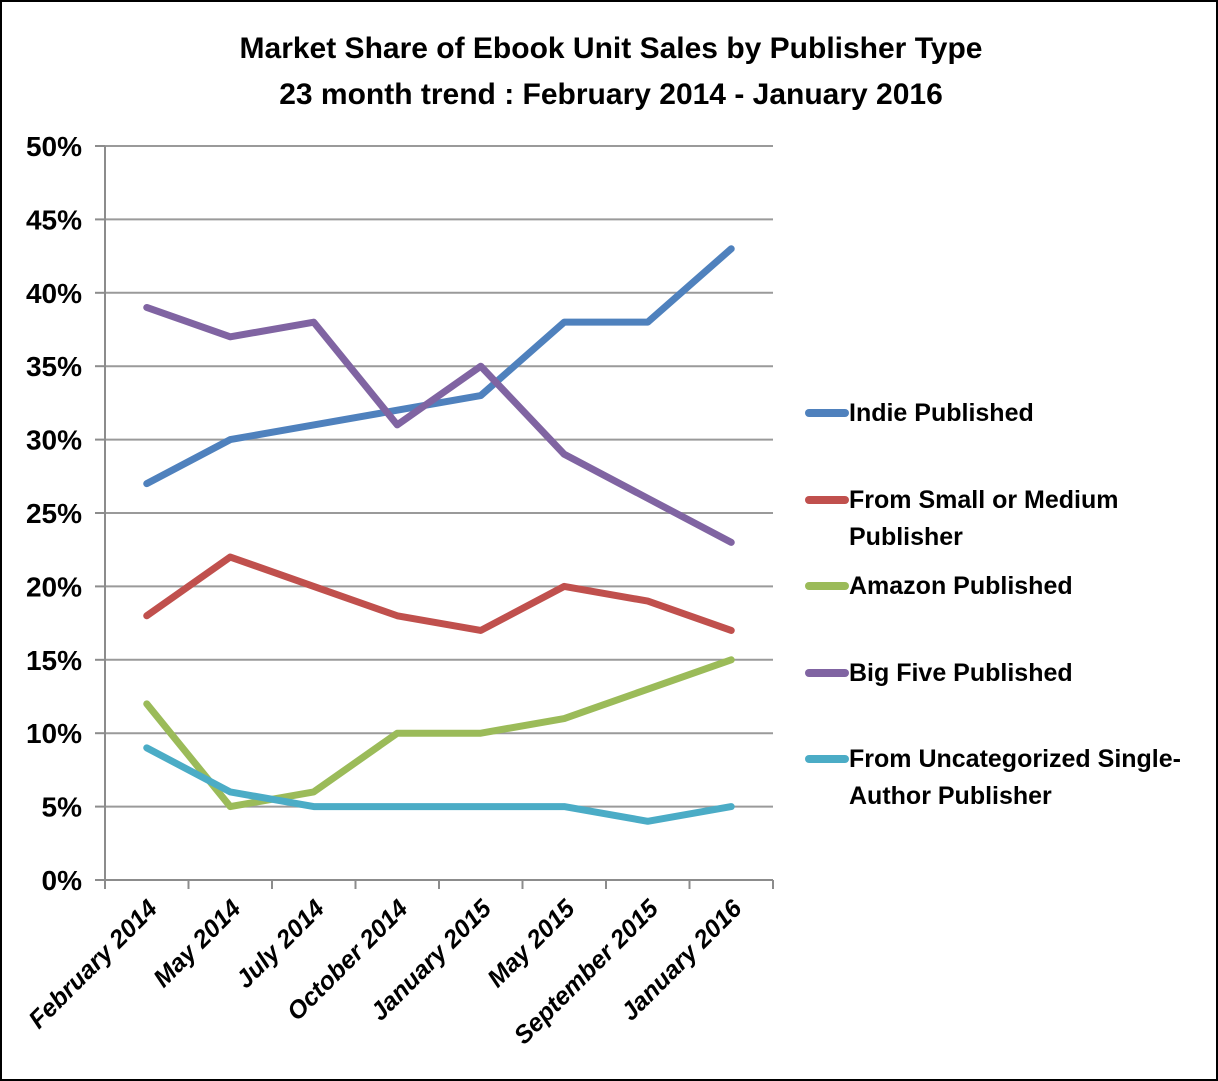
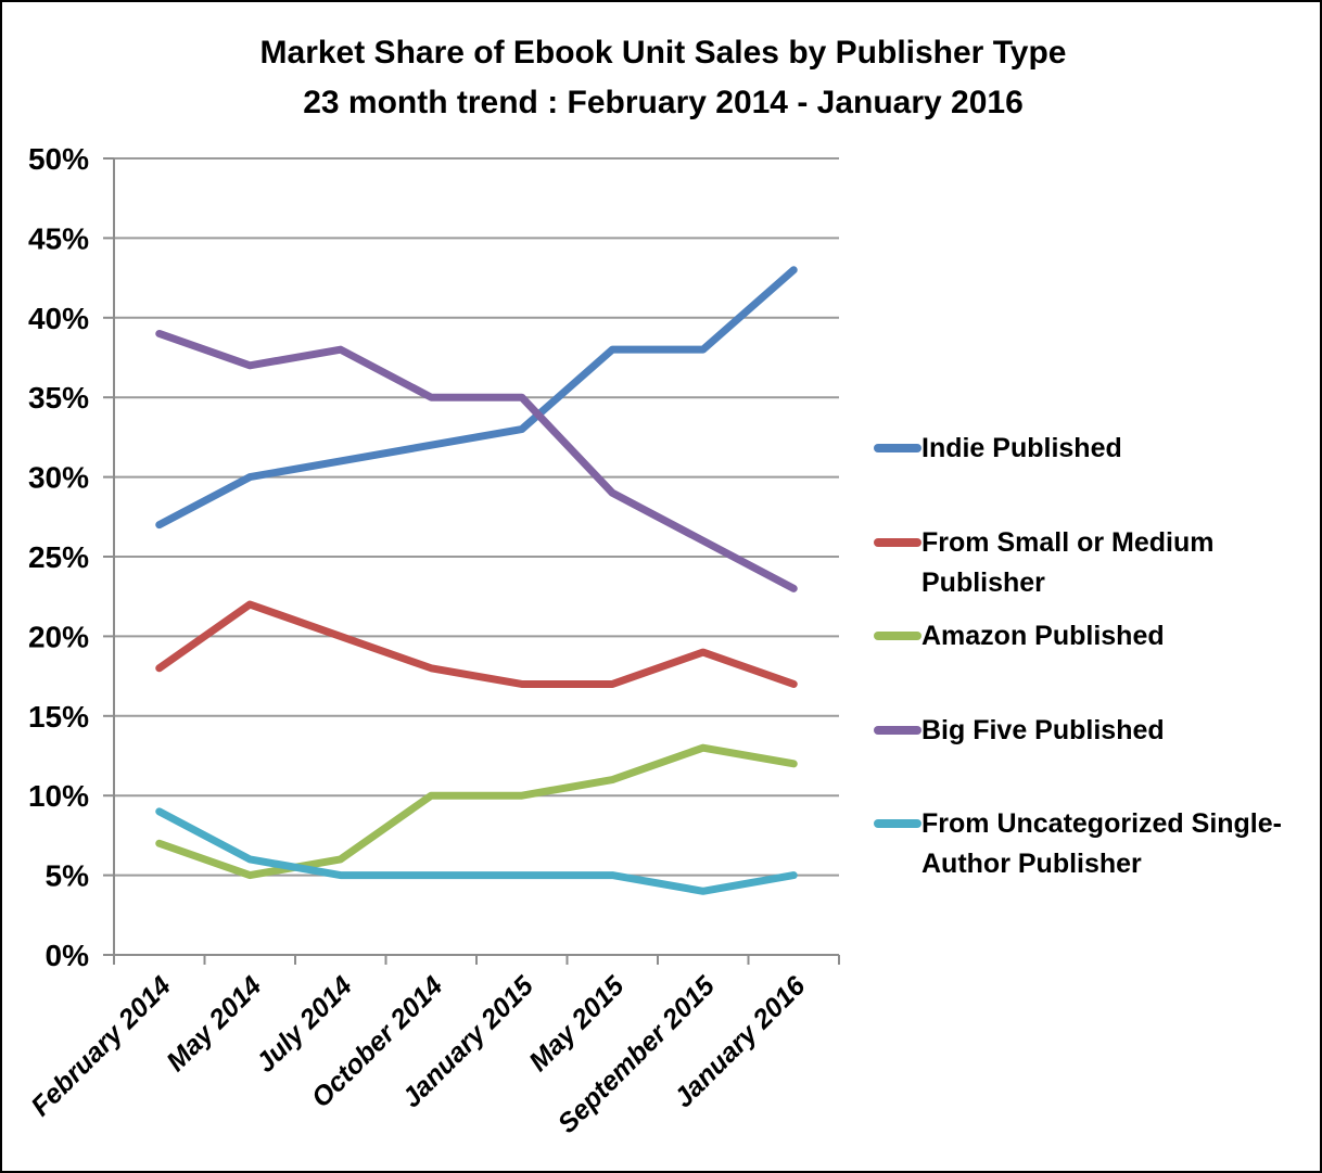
Amazon Published/February 2014: 12% -> 7%
Big Five Published/October 2014: 31% -> 35%
From Small or Medium Publisher/May 2015: 20% -> 17%
Amazon Published/January 2016: 15% -> 12%
